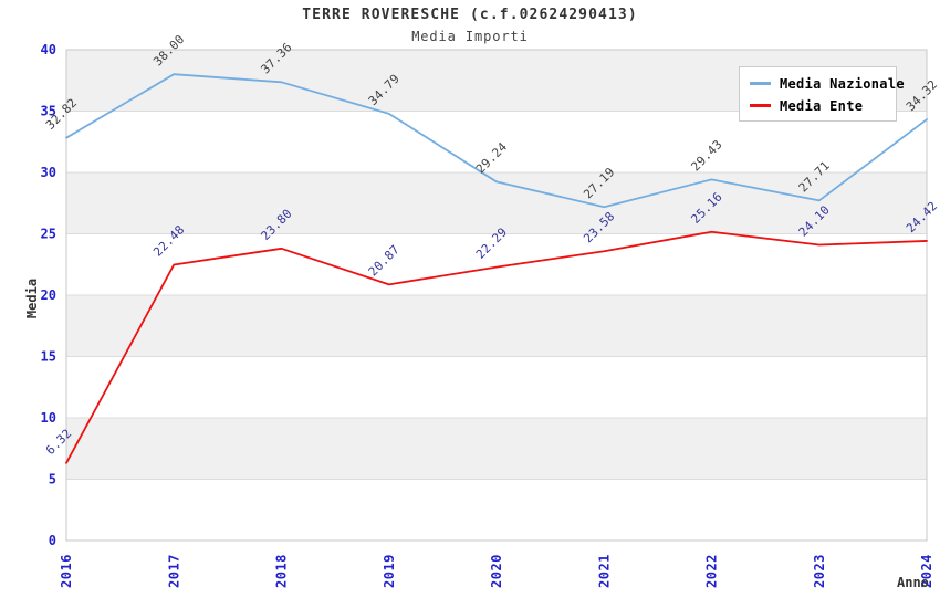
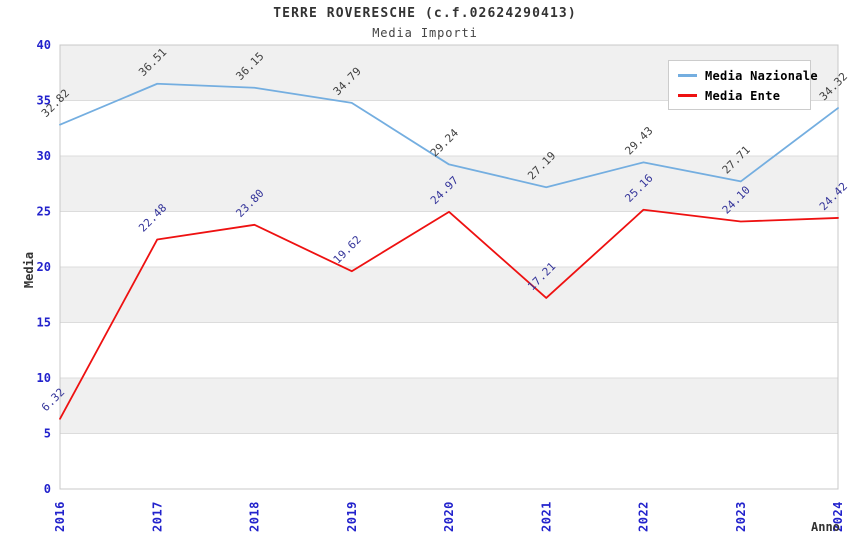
Media Nazionale/2017: 38.00 -> 36.51
Media Nazionale/2018: 37.36 -> 36.15
Media Ente/2019: 20.87 -> 19.62
Media Ente/2020: 22.29 -> 24.97
Media Ente/2021: 23.58 -> 17.21
